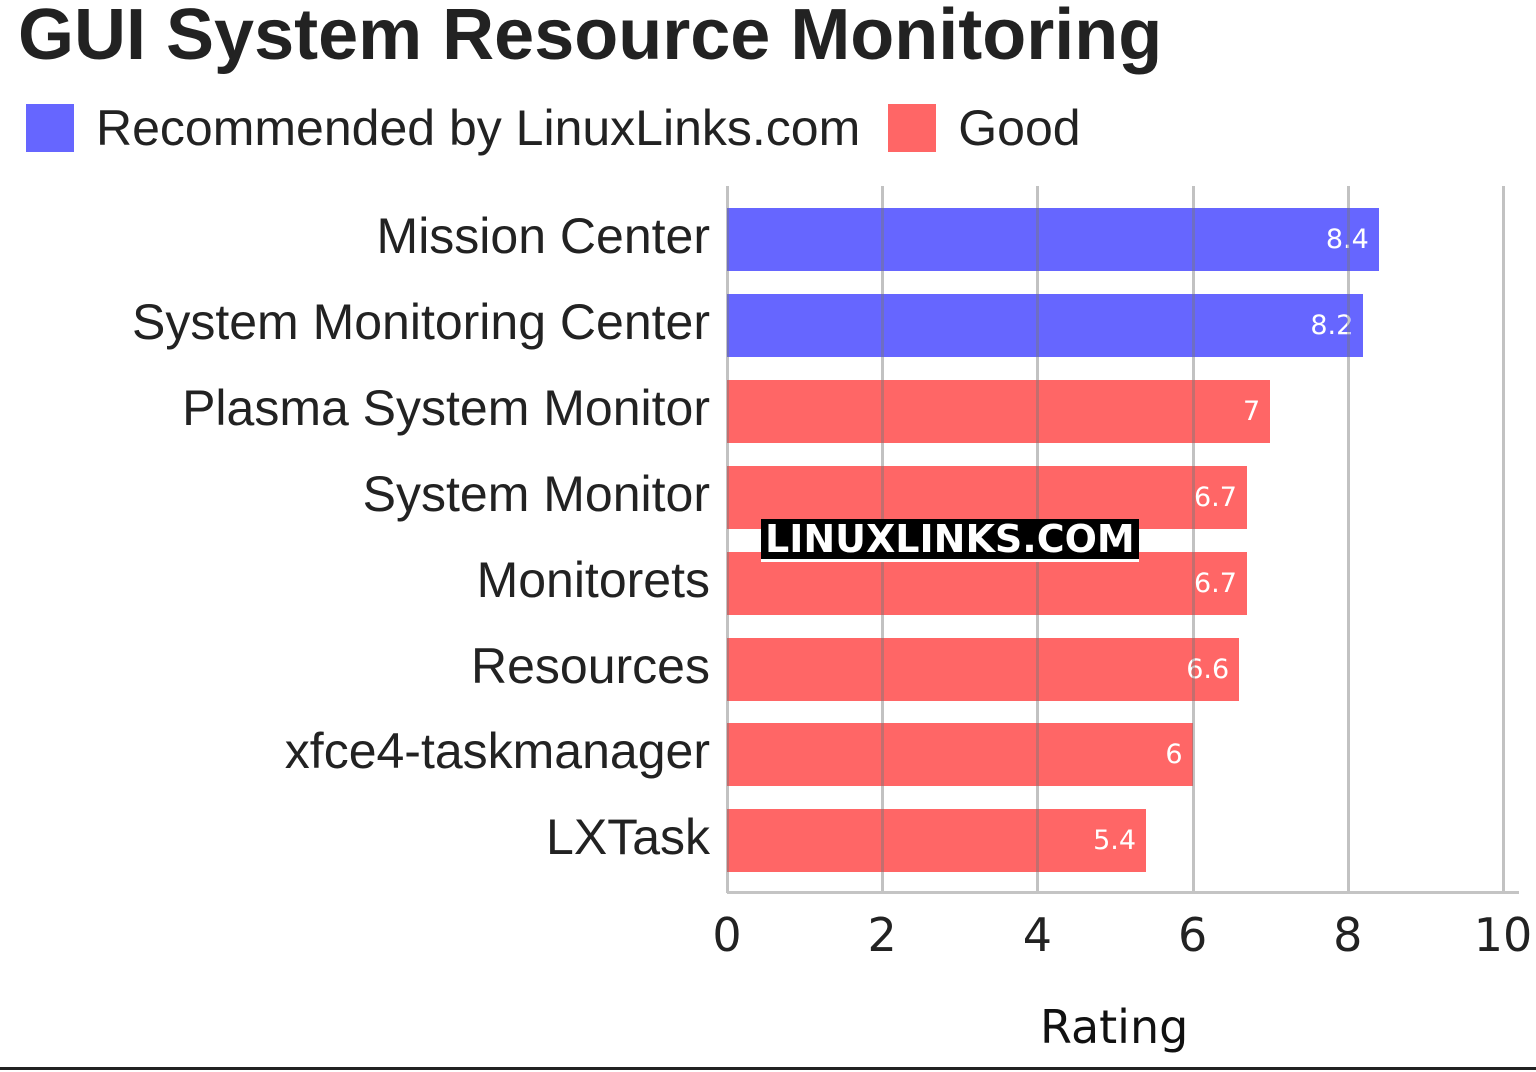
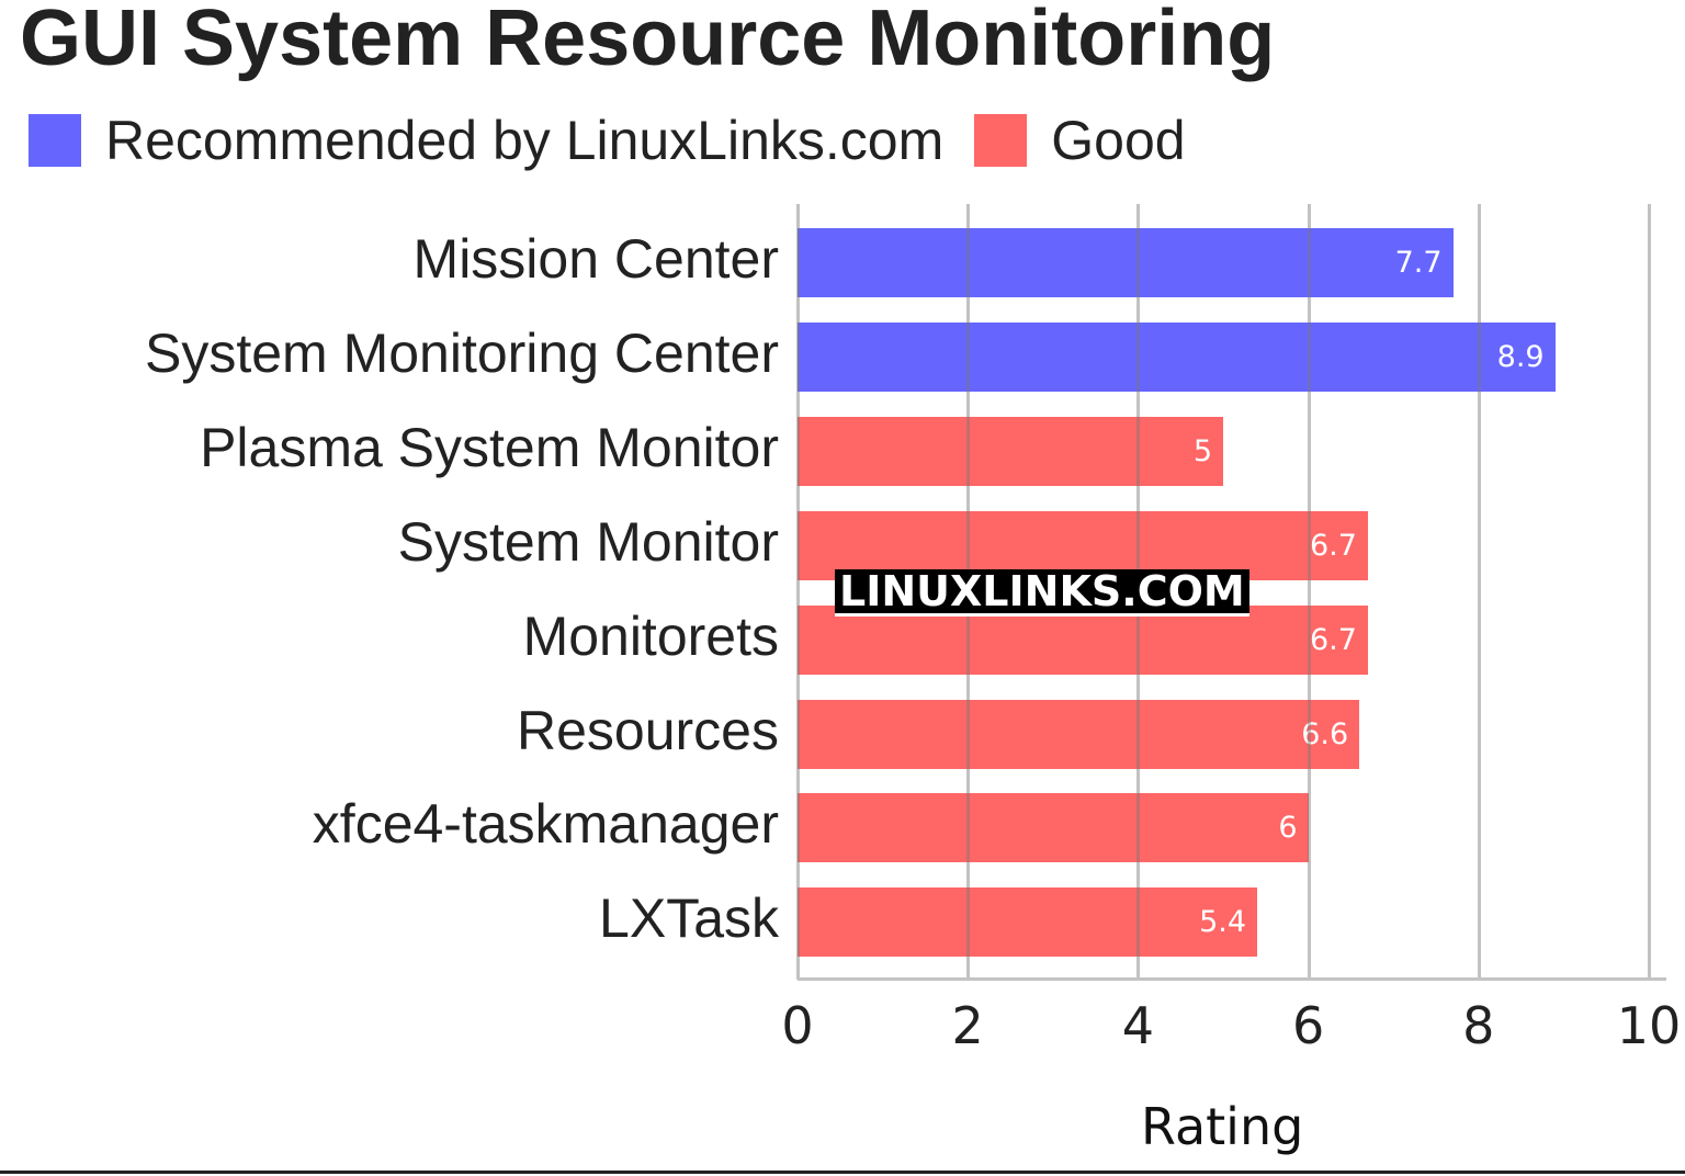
Mission Center: 8.4 -> 7.7
System Monitoring Center: 8.2 -> 8.9
Plasma System Monitor: 7 -> 5
